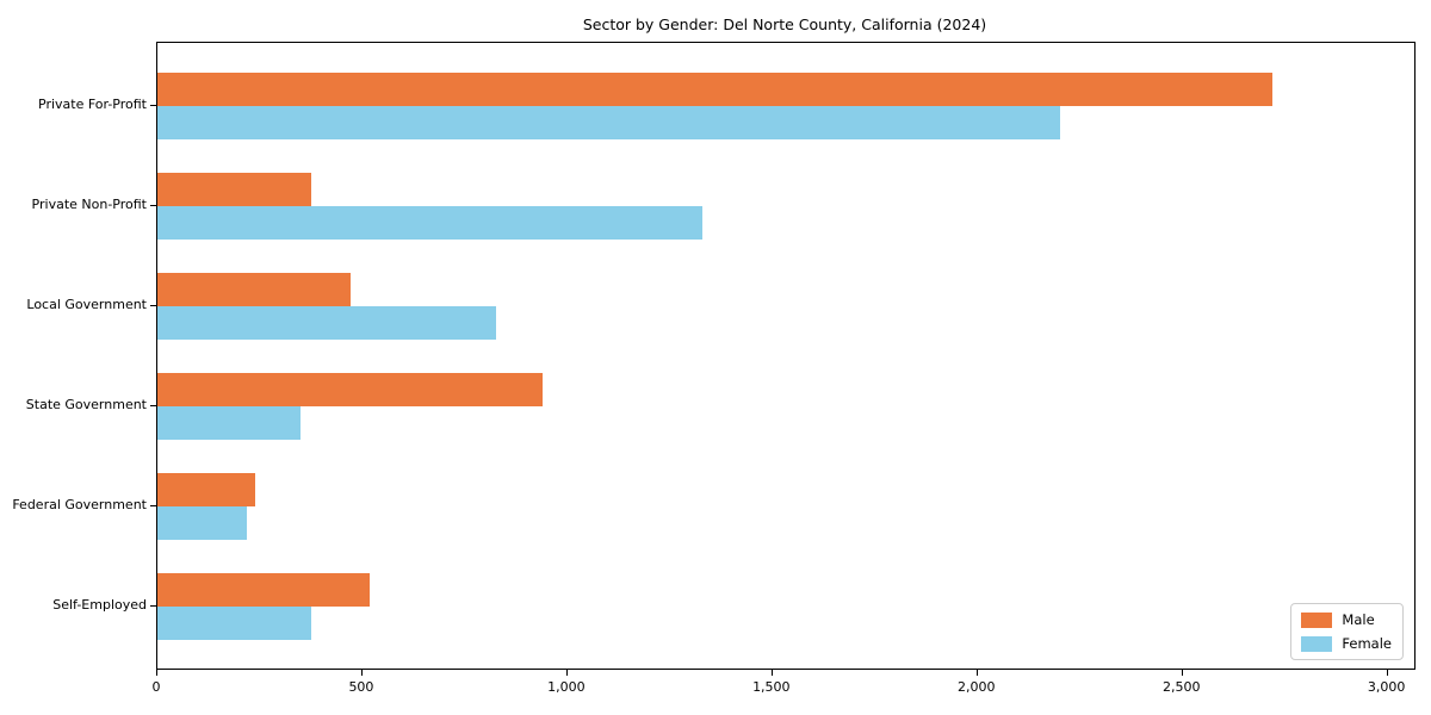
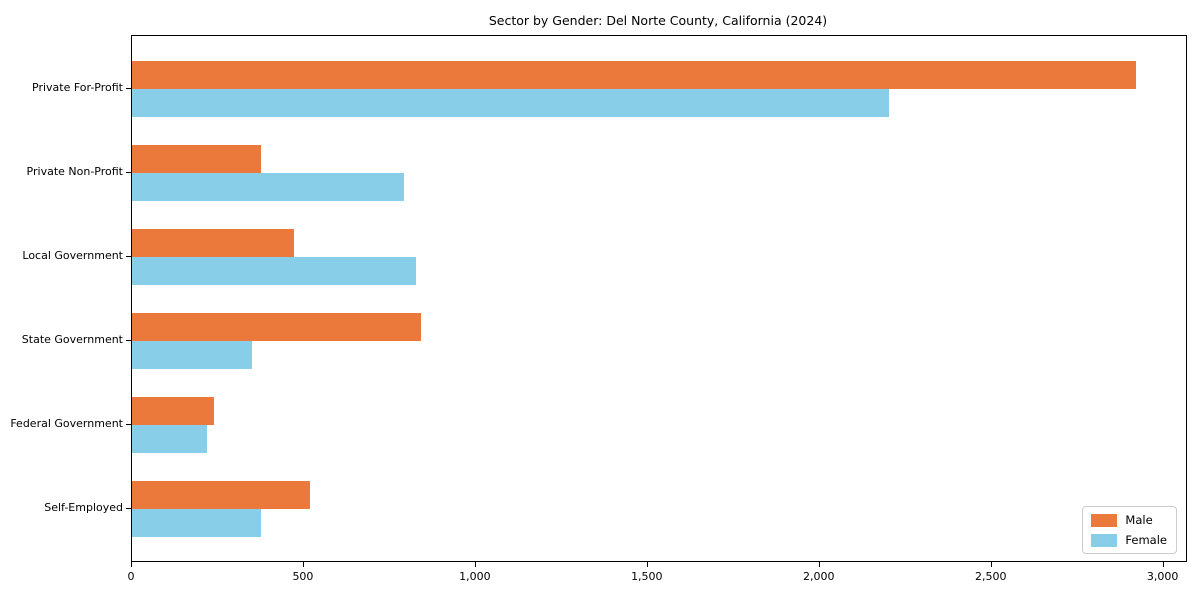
Male/Private For-Profit: 2720 -> 2920
Female/Private Non-Profit: 1330 -> 790
Male/State Government: 940 -> 840
